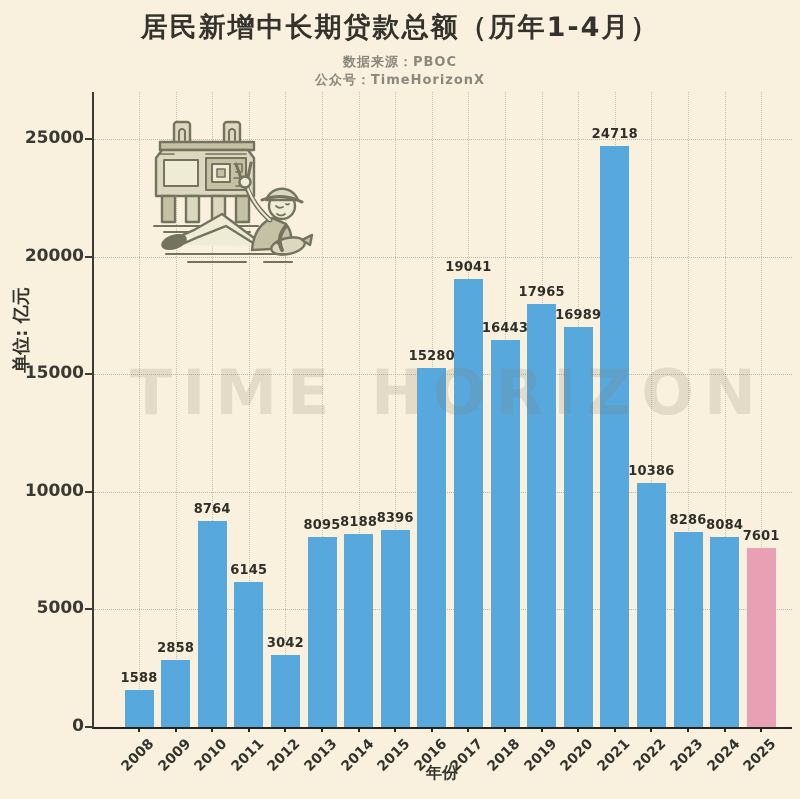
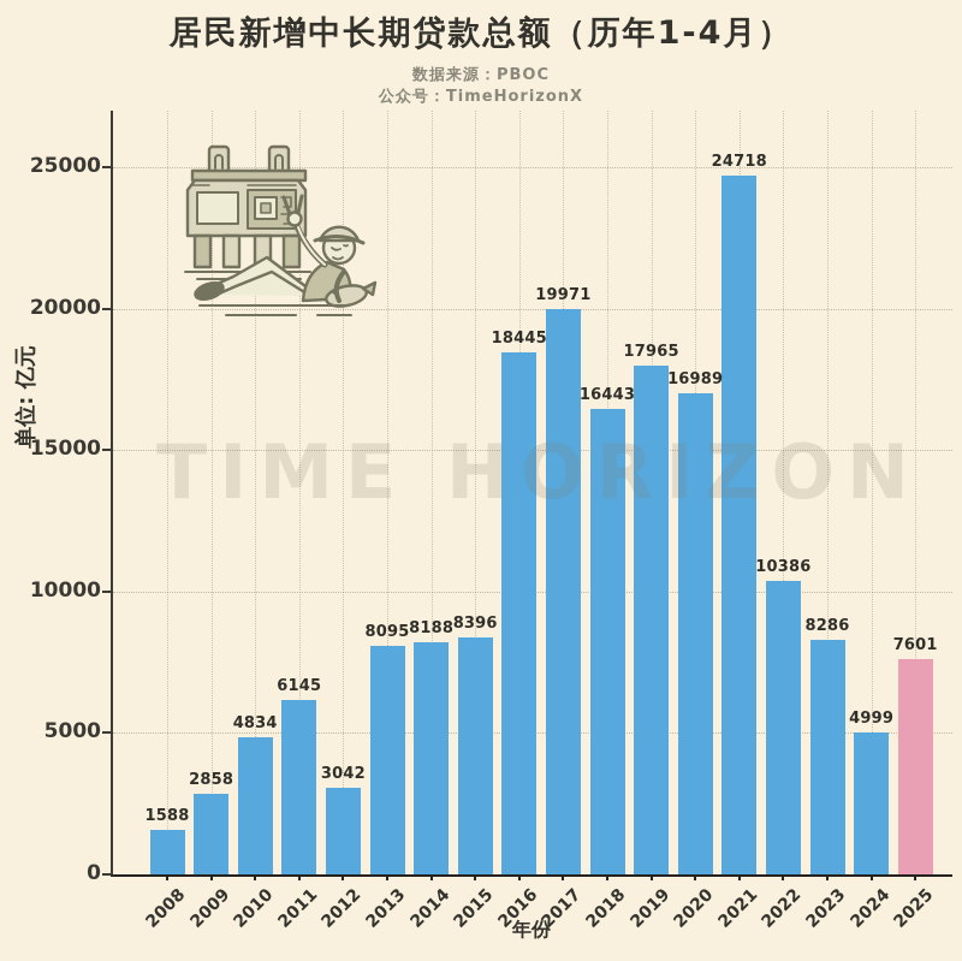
2010: 8764 -> 4834
2016: 15280 -> 18445
2017: 19041 -> 19971
2024: 8084 -> 4999
